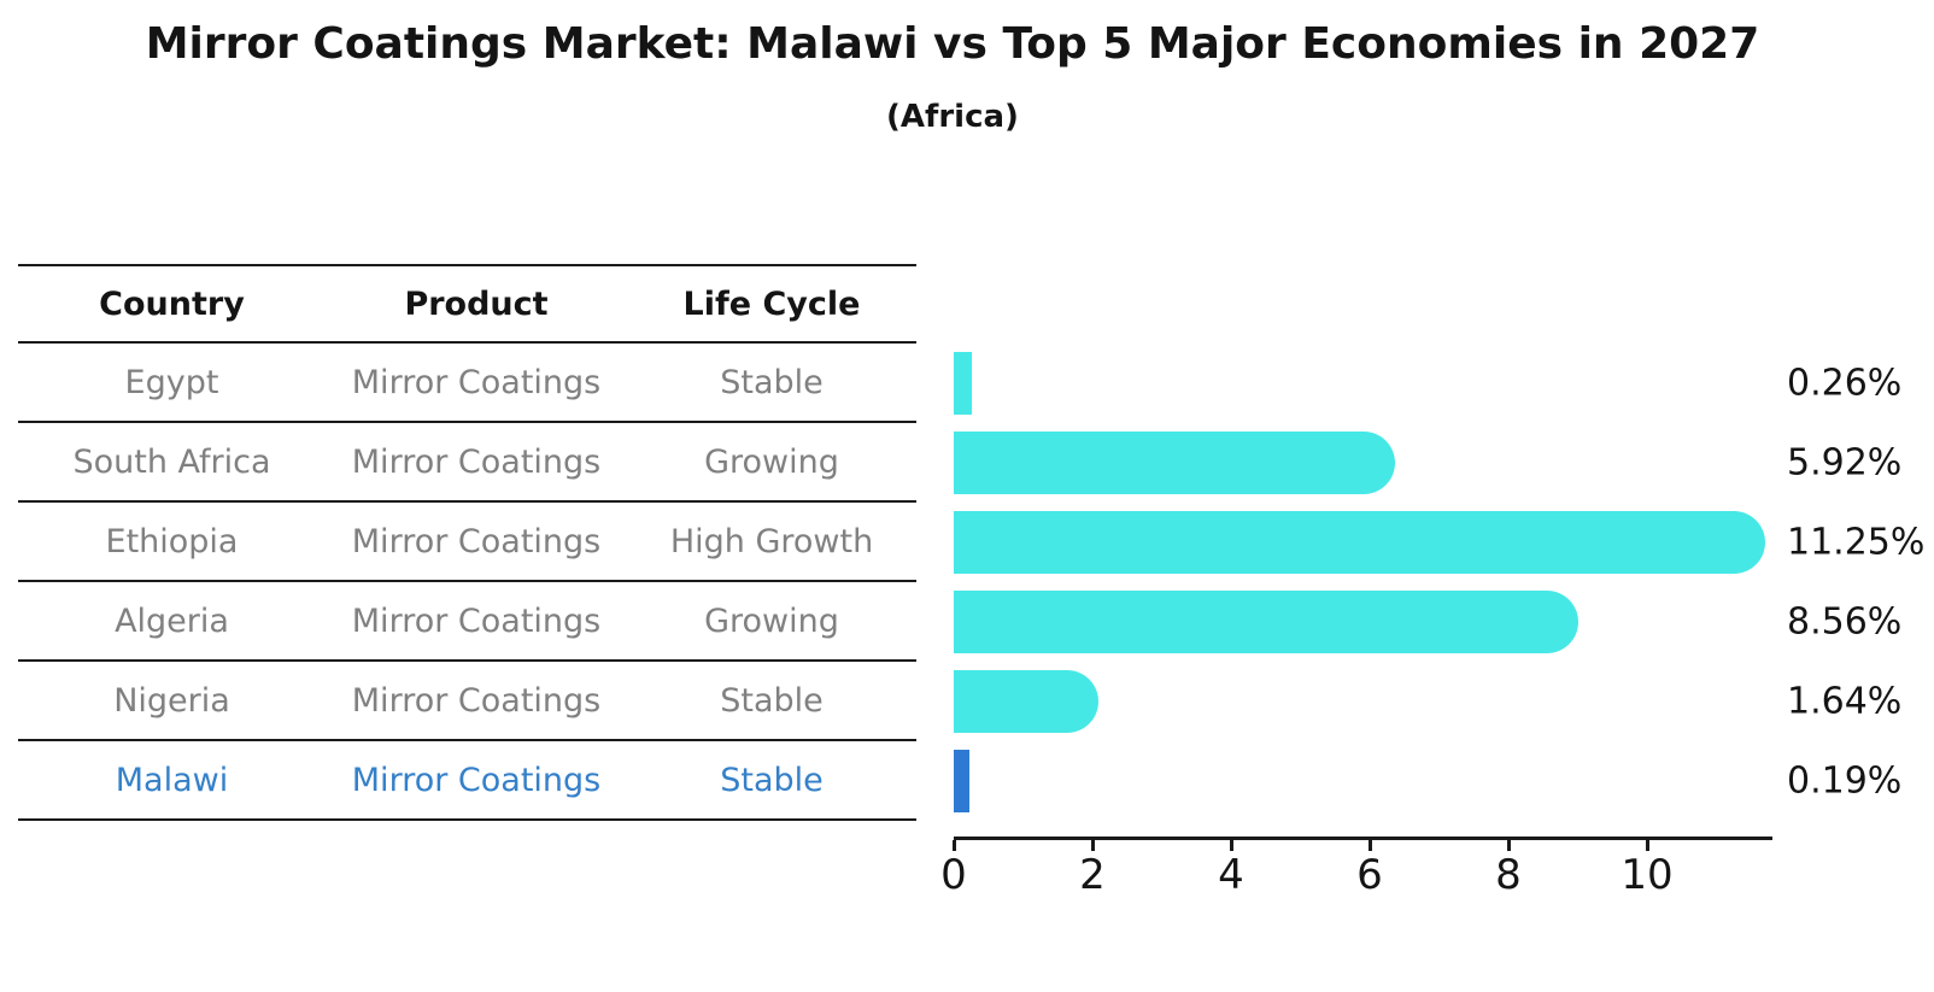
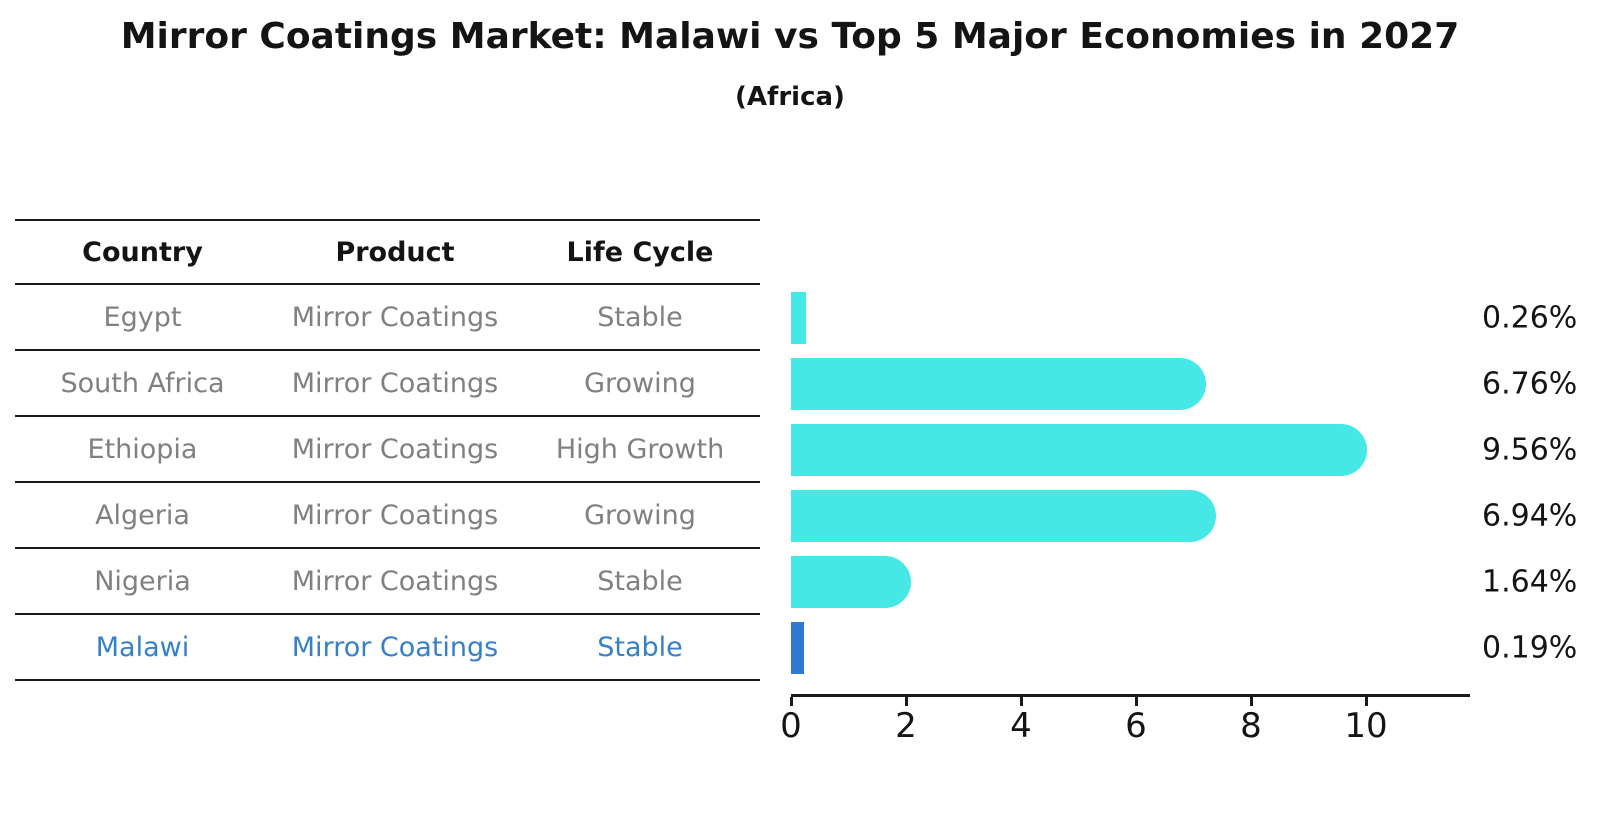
South Africa: 5.92% -> 6.76%
Ethiopia: 11.25% -> 9.56%
Algeria: 8.56% -> 6.94%
